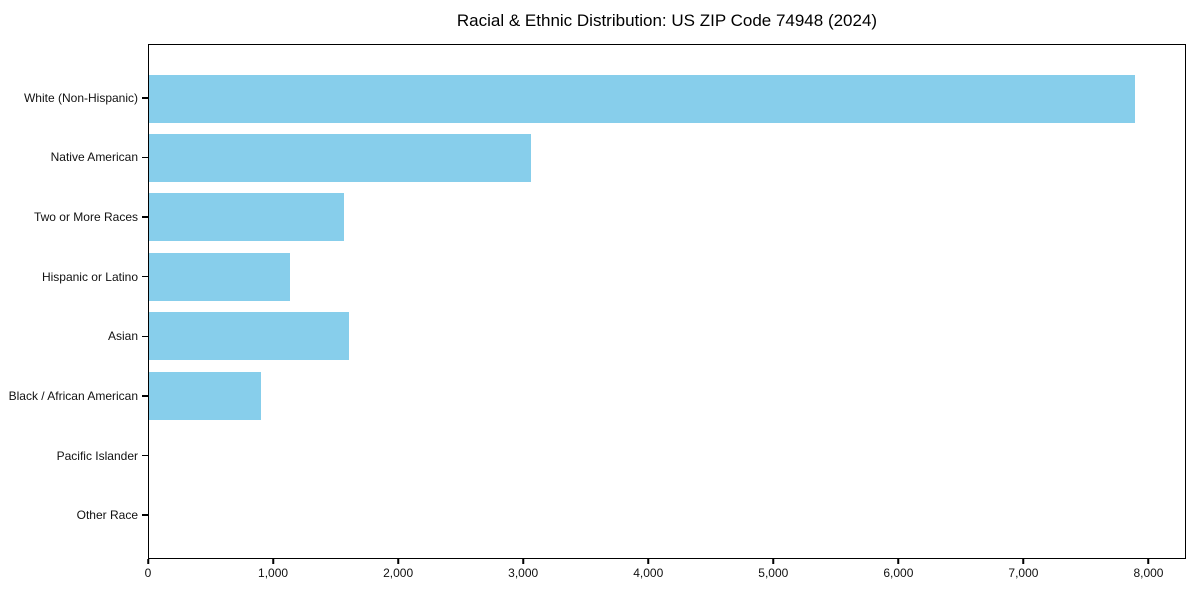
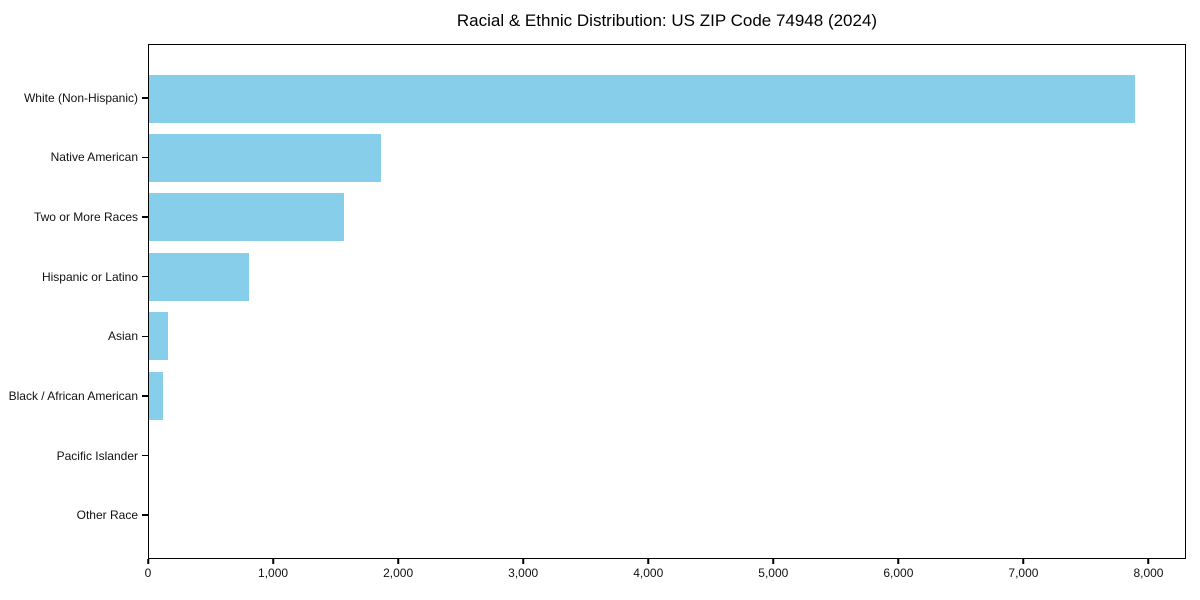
Native American: 3060 -> 1860
Hispanic or Latino: 1130 -> 800
Asian: 1600 -> 150
Black / African American: 900 -> 110
